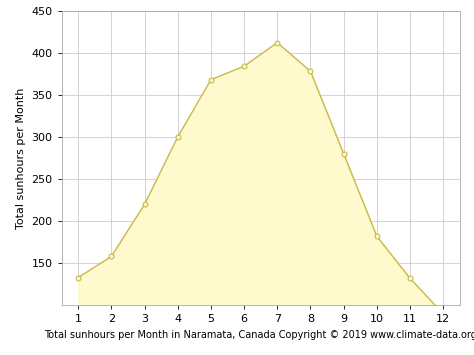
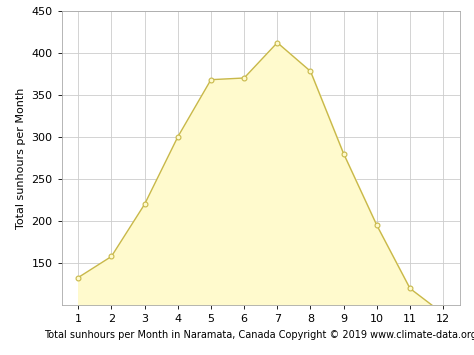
6: 384 -> 370
10: 182 -> 195
11: 132 -> 120
